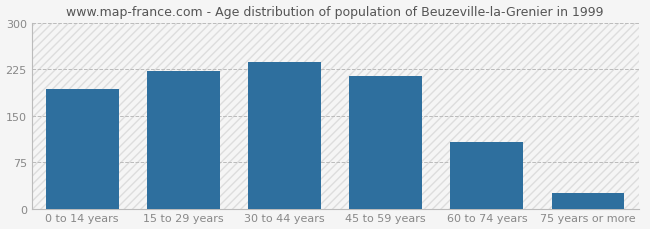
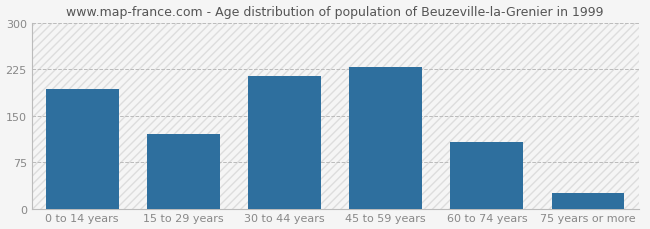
15 to 29 years: 222 -> 120
30 to 44 years: 237 -> 214
45 to 59 years: 215 -> 228
